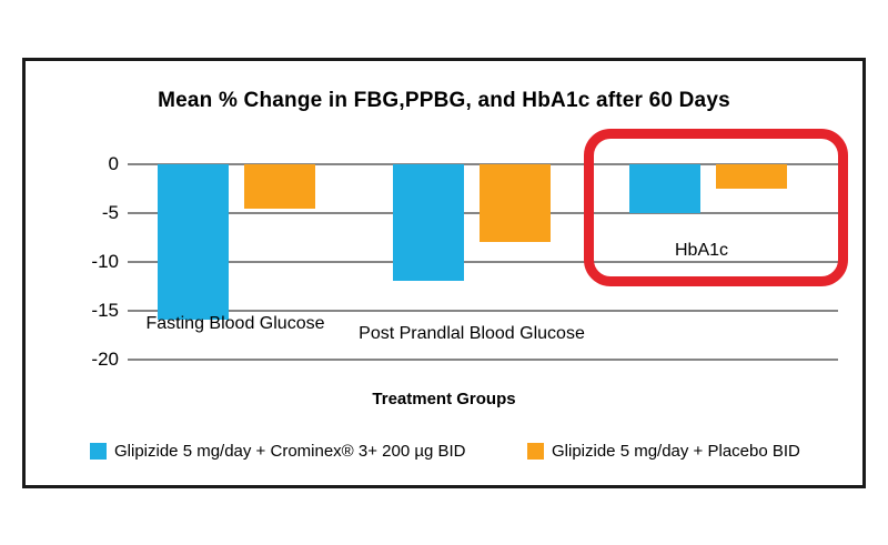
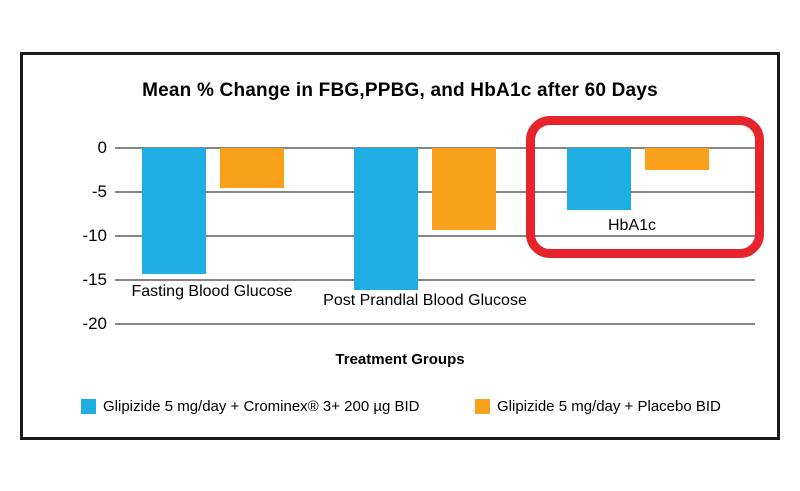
Glipizide 5 mg/day + Crominex® 3+ 200 µg BID/Fasting Blood Glucose: -16 -> -14
Glipizide 5 mg/day + Crominex® 3+ 200 µg BID/Post Prandlal Blood Glucose: -12 -> -16
Glipizide 5 mg/day + Placebo BID/Post Prandlal Blood Glucose: -8 -> -9
Glipizide 5 mg/day + Crominex® 3+ 200 µg BID/HbA1c: -5 -> -7
